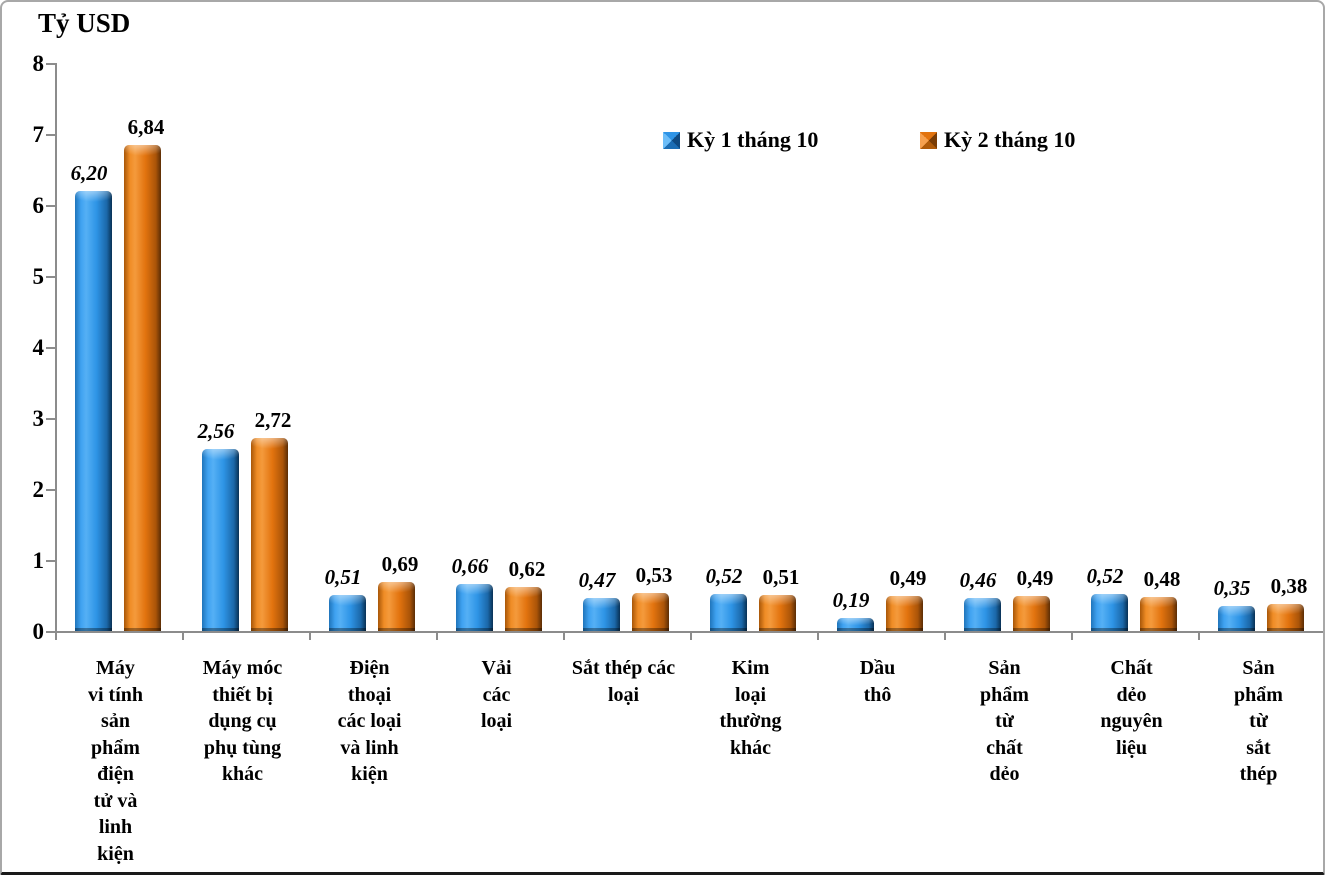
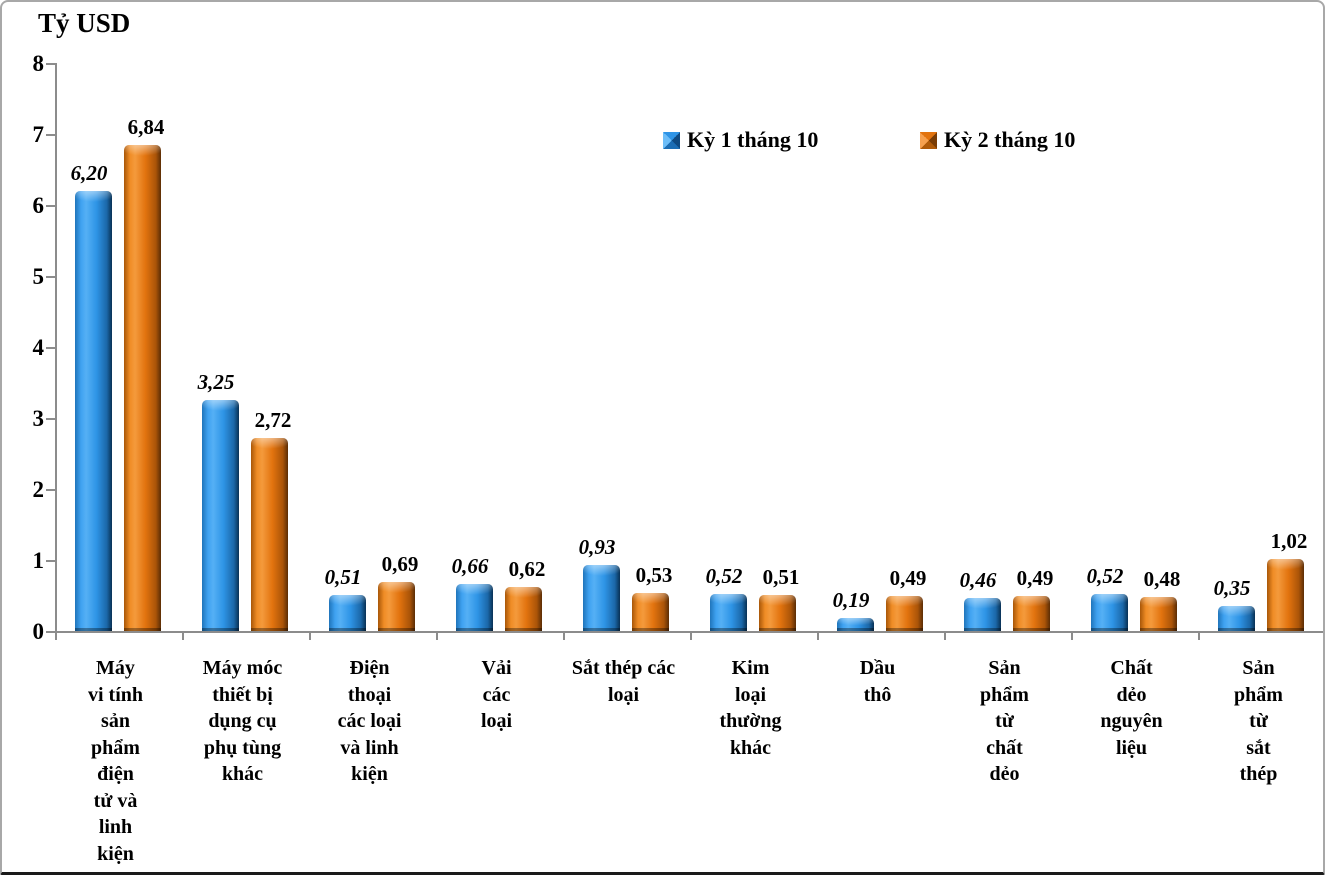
Kỳ 1 tháng 10/Máy móc thiết bị dụng cụ phụ tùng khác: 2,56 -> 3,25
Kỳ 1 tháng 10/Sắt thép các loại: 0,47 -> 0,93
Kỳ 2 tháng 10/Sản phẩm từ sắt thép: 0,38 -> 1,02
